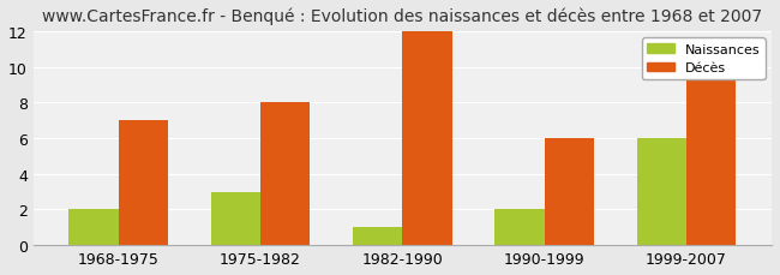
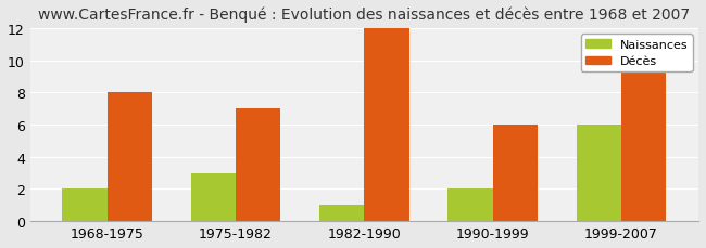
Décès/1968-1975: 7 -> 8
Décès/1975-1982: 8 -> 7
